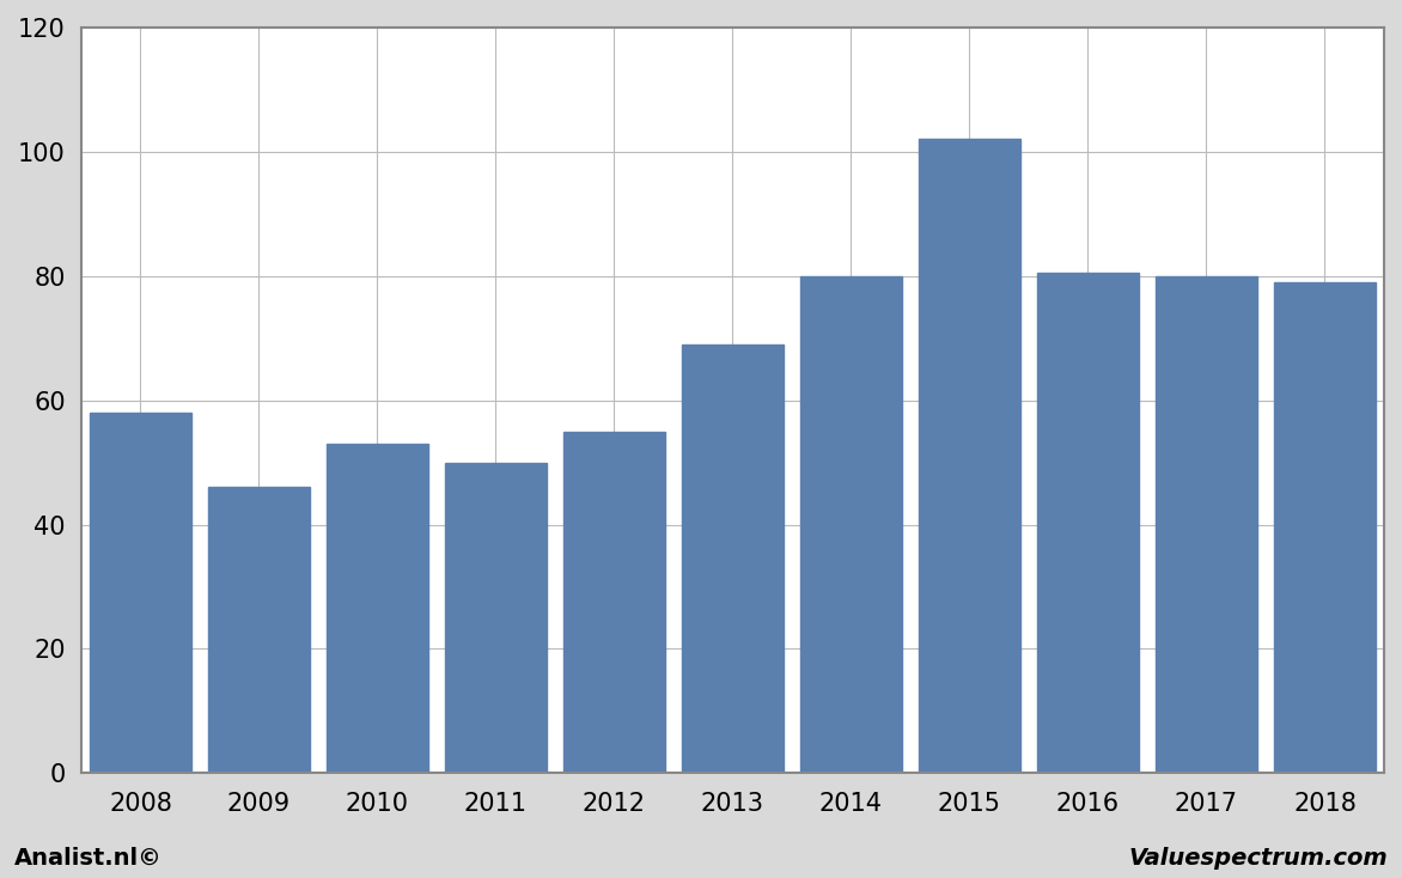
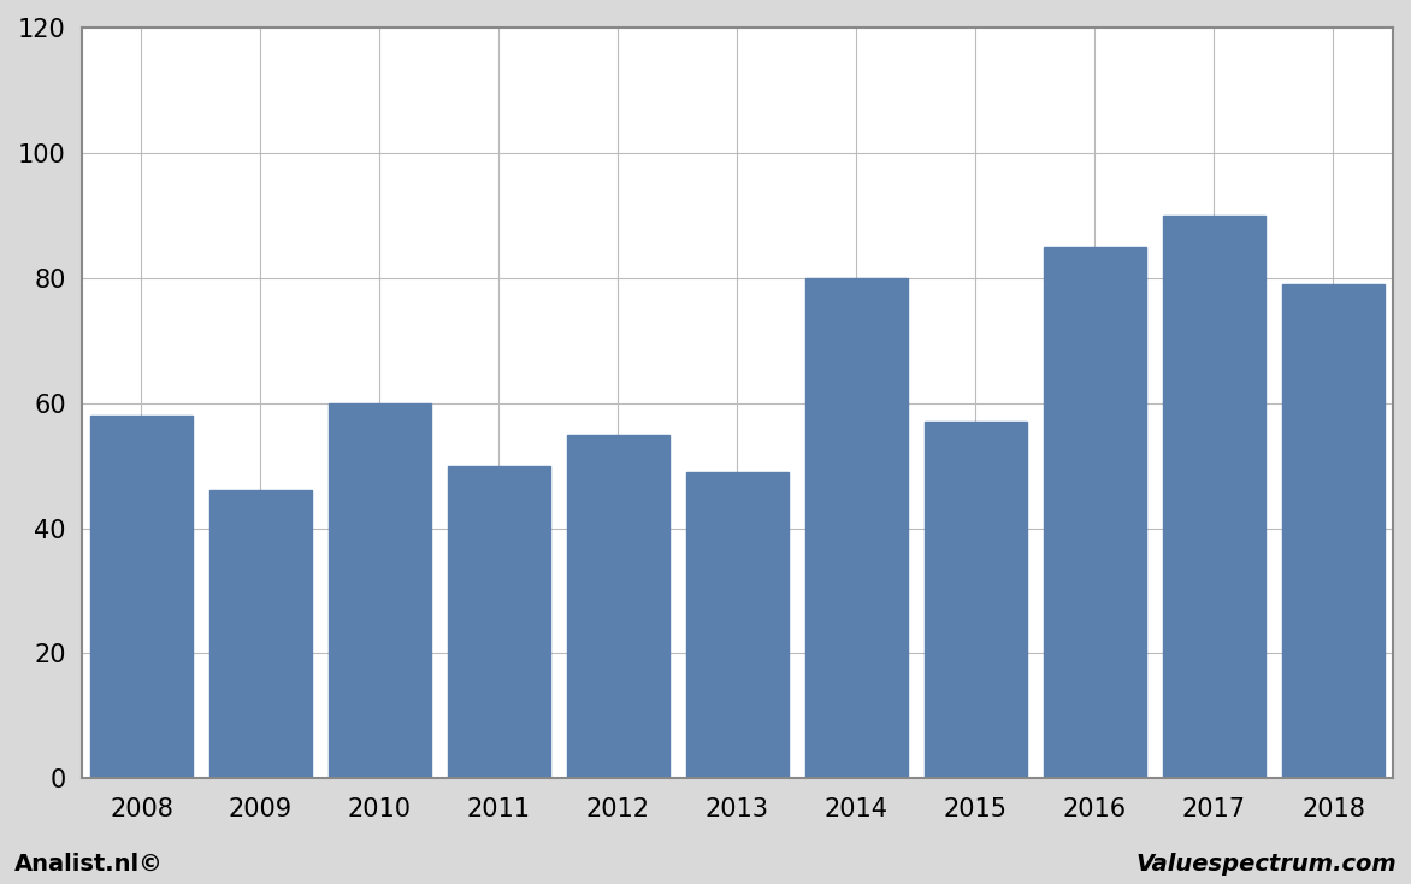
2010: 53.0 -> 60.0
2013: 69.0 -> 49.0
2015: 102.0 -> 57.0
2016: 80.5 -> 85.0
2017: 80.0 -> 90.0
